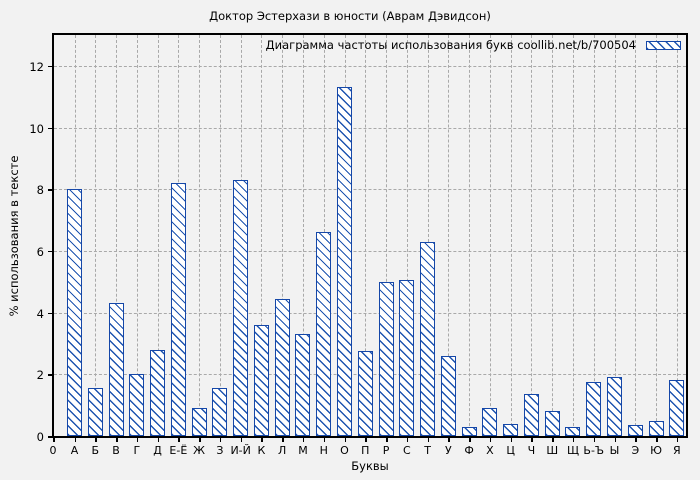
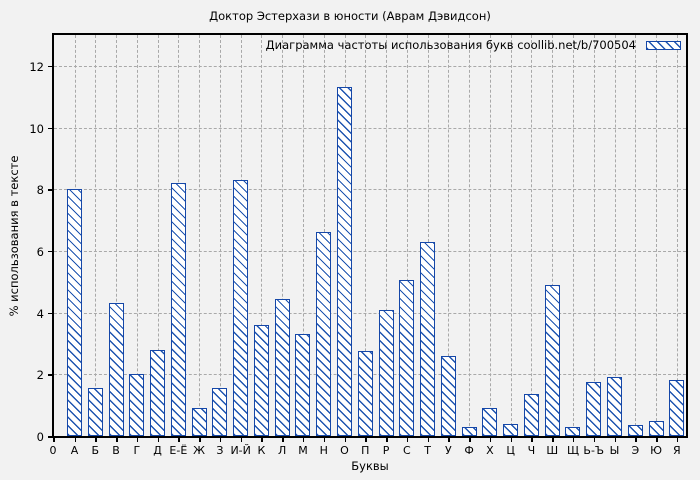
Р: 5.0 -> 4.1
Ш: 0.8 -> 4.9
